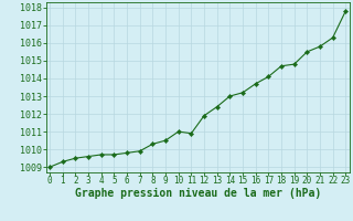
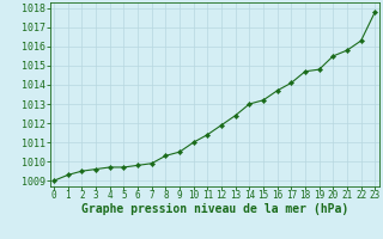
11: 1010.9 -> 1011.4
